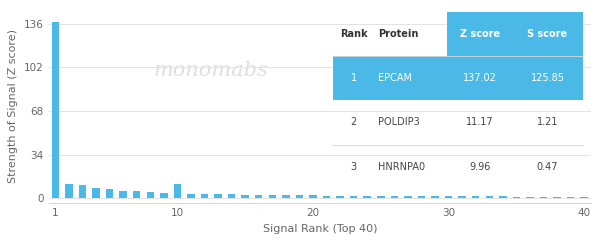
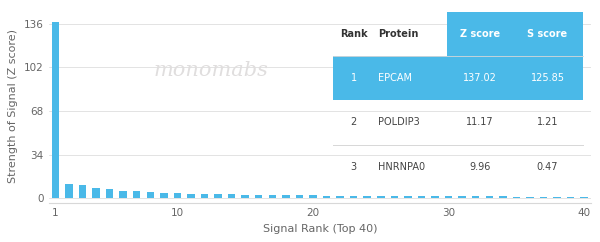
10: 11 -> 4
